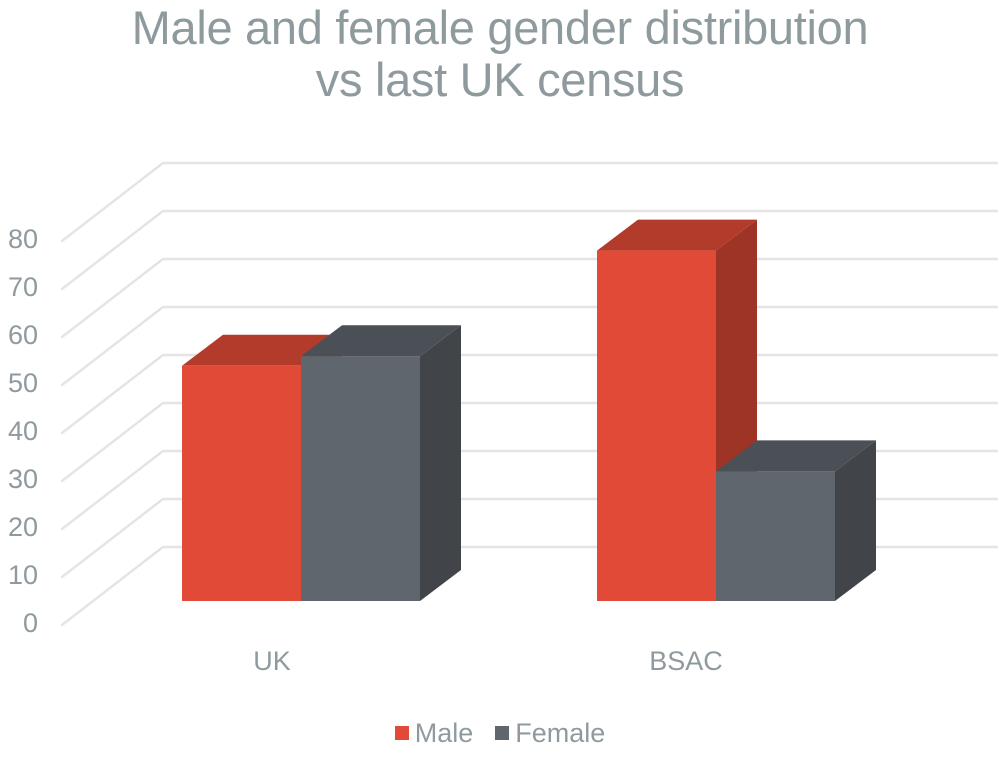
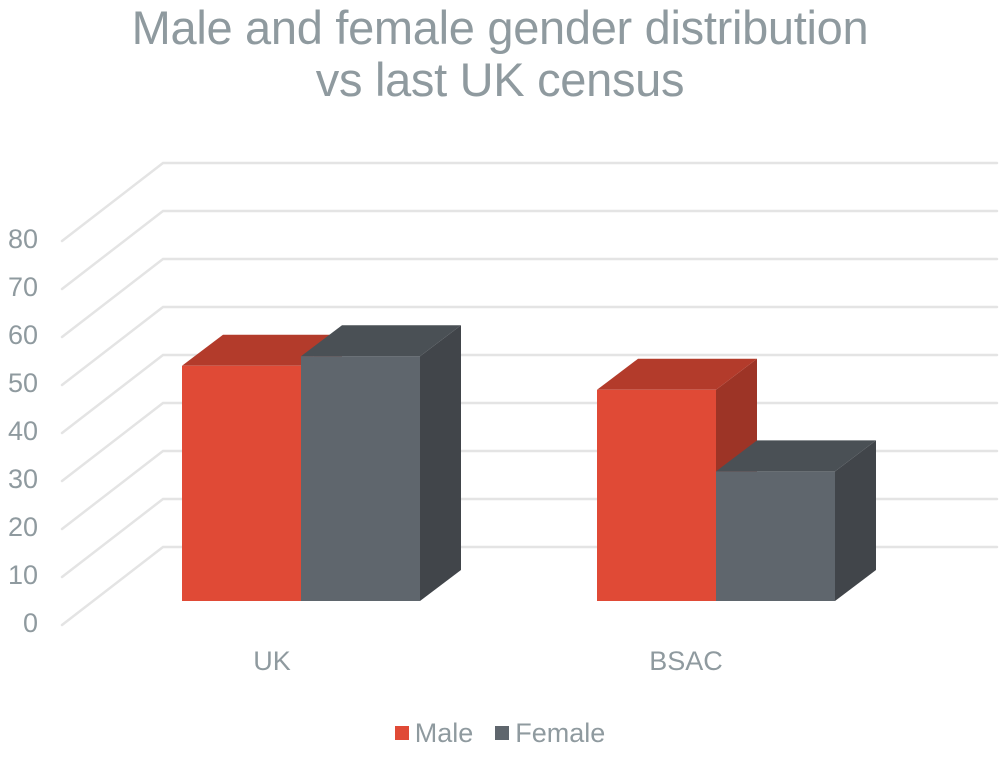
Male/BSAC: 73 -> 44
